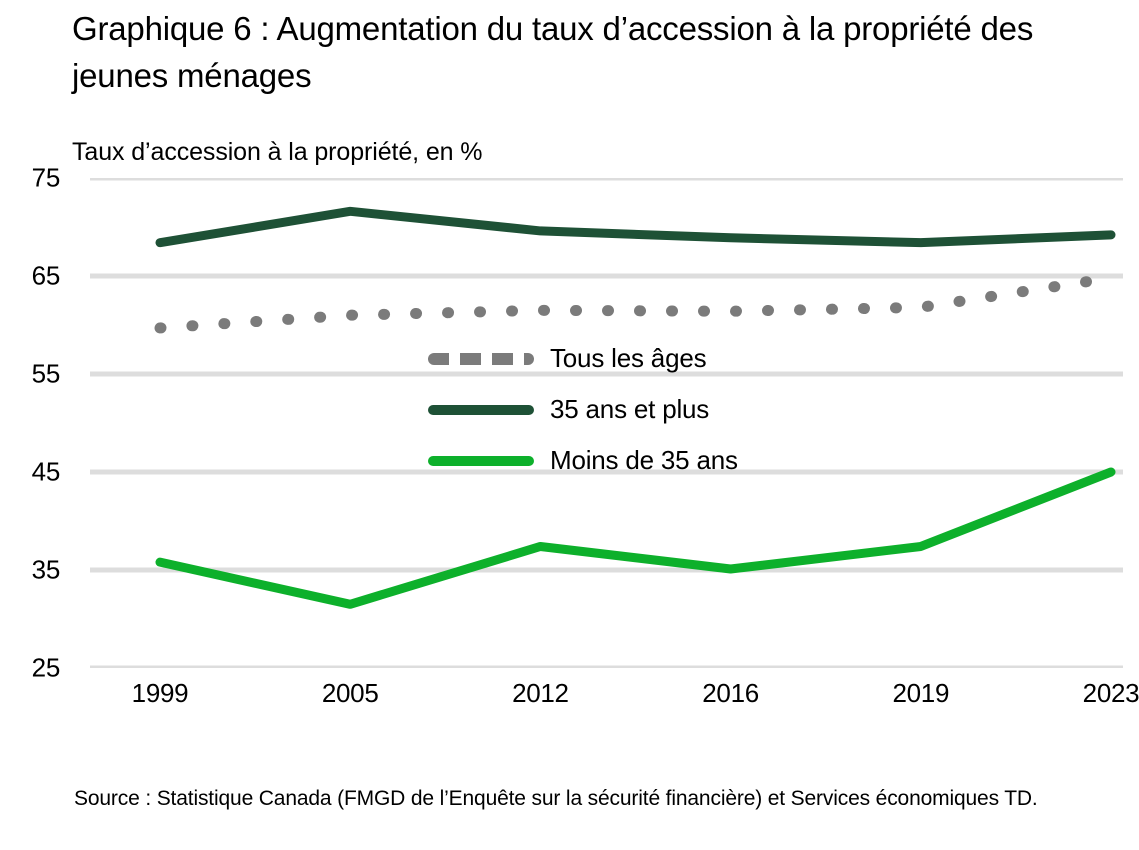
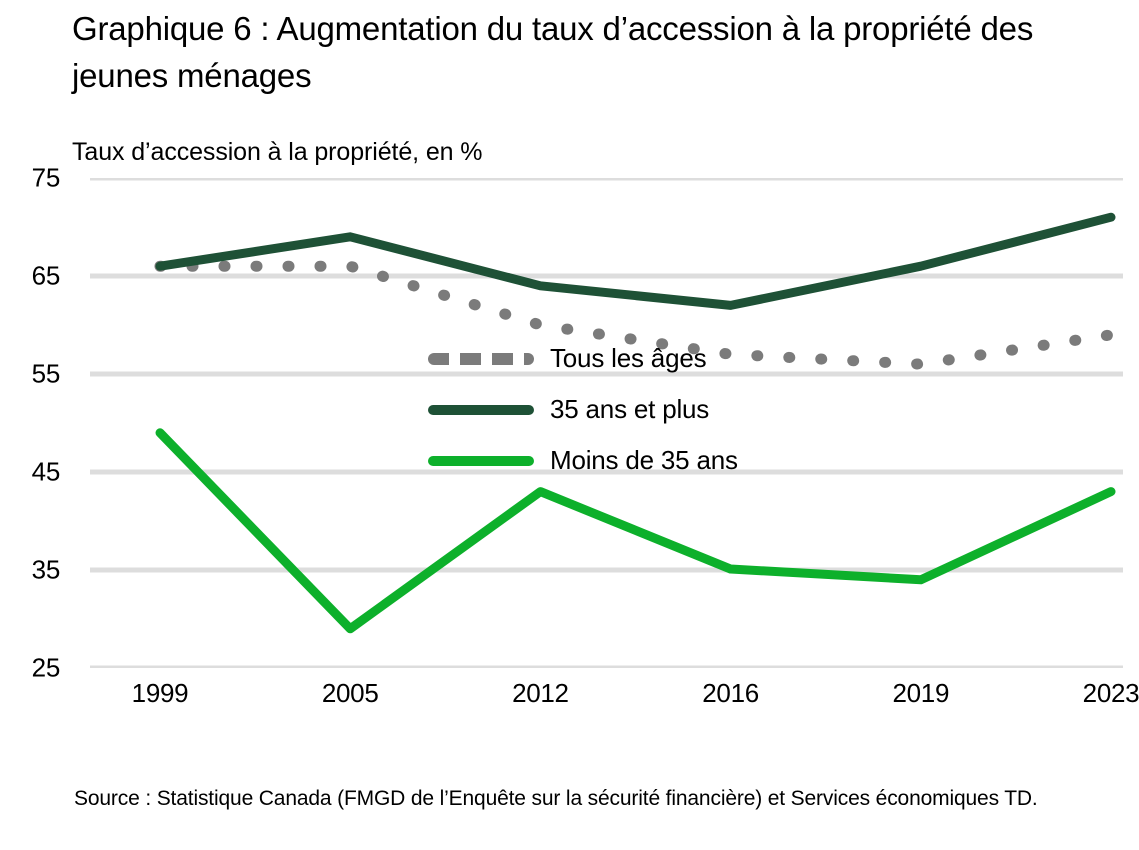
Tous les âges/1999: 60 -> 66
35 ans et plus/1999: 68 -> 66
Moins de 35 ans/1999: 36 -> 49
Tous les âges/2005: 61 -> 66
35 ans et plus/2005: 72 -> 69
Moins de 35 ans/2005: 32 -> 29
Tous les âges/2012: 62 -> 60
35 ans et plus/2012: 70 -> 64
Moins de 35 ans/2012: 37 -> 43
Tous les âges/2016: 61 -> 57
35 ans et plus/2016: 69 -> 62
Tous les âges/2019: 62 -> 56
35 ans et plus/2019: 68 -> 66
Moins de 35 ans/2019: 37 -> 34
Tous les âges/2023: 65 -> 59
35 ans et plus/2023: 69 -> 71
Moins de 35 ans/2023: 45 -> 43
